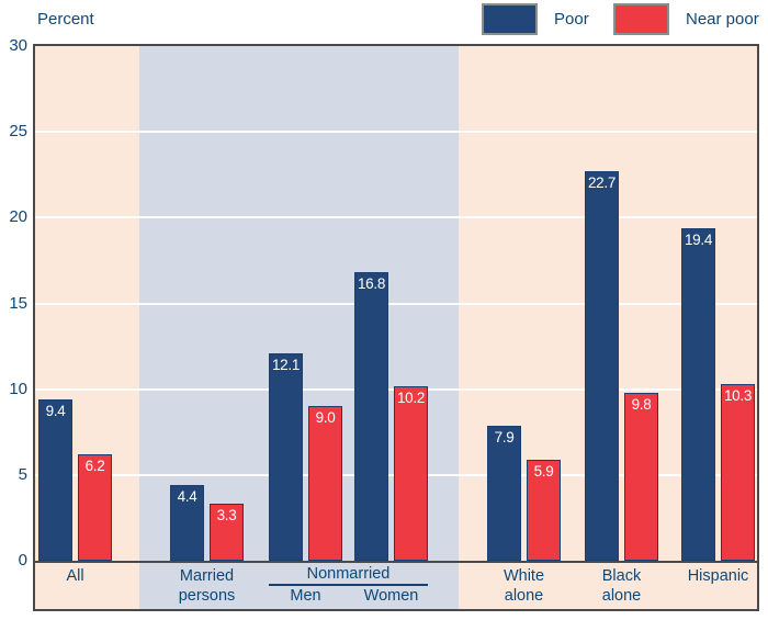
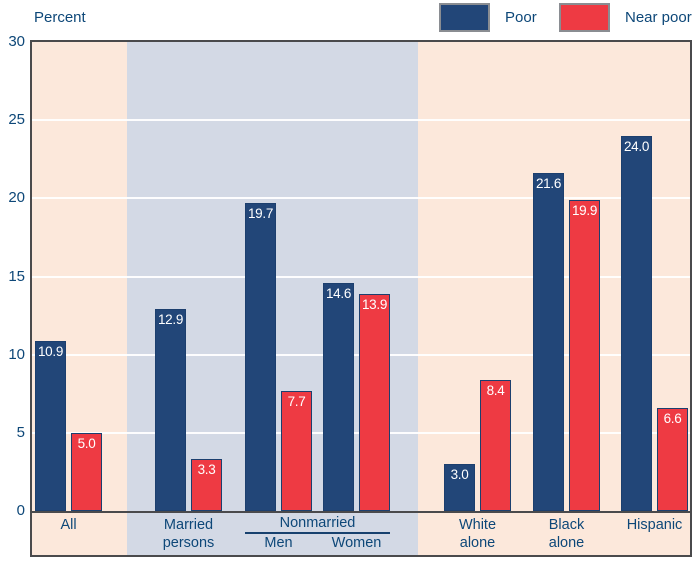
Poor/All: 9.4 -> 10.9
Near poor/All: 6.2 -> 5.0
Poor/Married persons: 4.4 -> 12.9
Poor/Men: 12.1 -> 19.7
Near poor/Men: 9.0 -> 7.7
Poor/Women: 16.8 -> 14.6
Near poor/Women: 10.2 -> 13.9
Poor/White alone: 7.9 -> 3.0
Near poor/White alone: 5.9 -> 8.4
Poor/Black alone: 22.7 -> 21.6
Near poor/Black alone: 9.8 -> 19.9
Poor/Hispanic: 19.4 -> 24.0
Near poor/Hispanic: 10.3 -> 6.6
